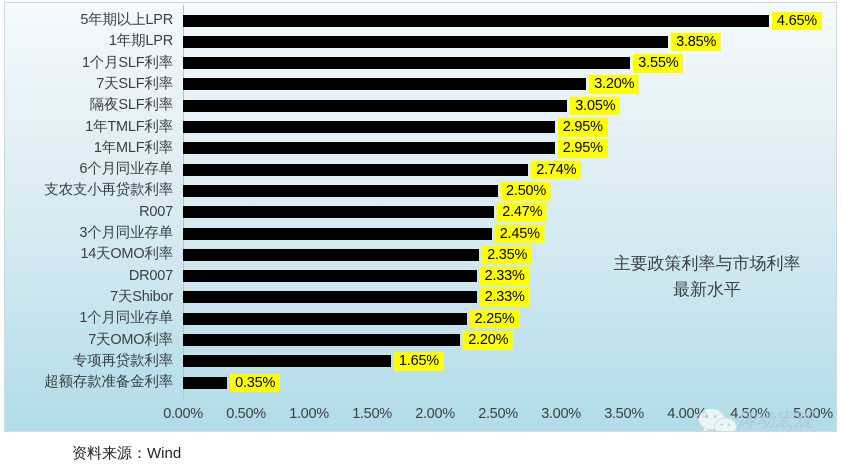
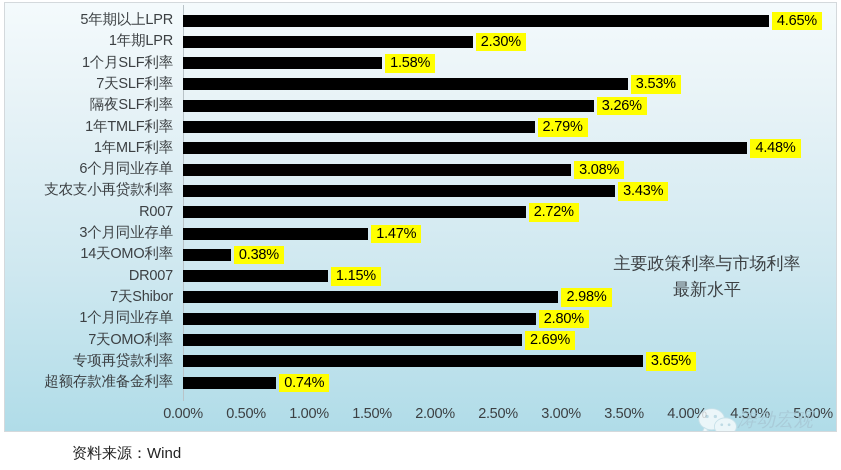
1年期LPR: 3.85% -> 2.30%
1个月SLF利率: 3.55% -> 1.58%
7天SLF利率: 3.20% -> 3.53%
隔夜SLF利率: 3.05% -> 3.26%
1年TMLF利率: 2.95% -> 2.79%
1年MLF利率: 2.95% -> 4.48%
6个月同业存单: 2.74% -> 3.08%
支农支小再贷款利率: 2.50% -> 3.43%
R007: 2.47% -> 2.72%
3个月同业存单: 2.45% -> 1.47%
14天OMO利率: 2.35% -> 0.38%
DR007: 2.33% -> 1.15%
7天Shibor: 2.33% -> 2.98%
1个月同业存单: 2.25% -> 2.80%
7天OMO利率: 2.20% -> 2.69%
专项再贷款利率: 1.65% -> 3.65%
超额存款准备金利率: 0.35% -> 0.74%
